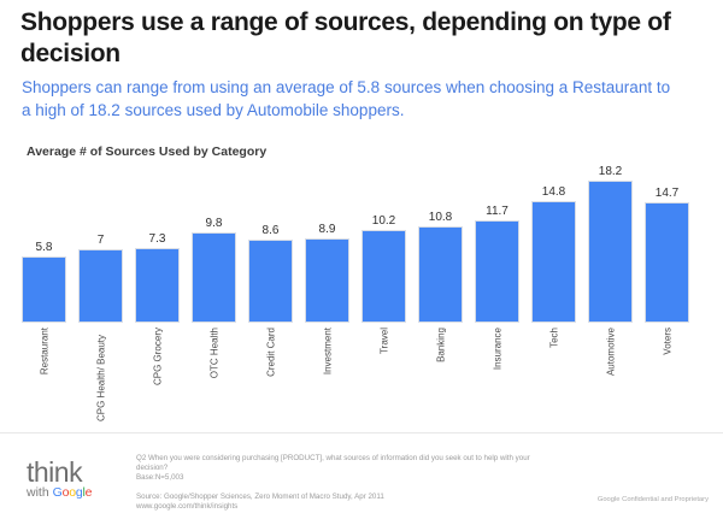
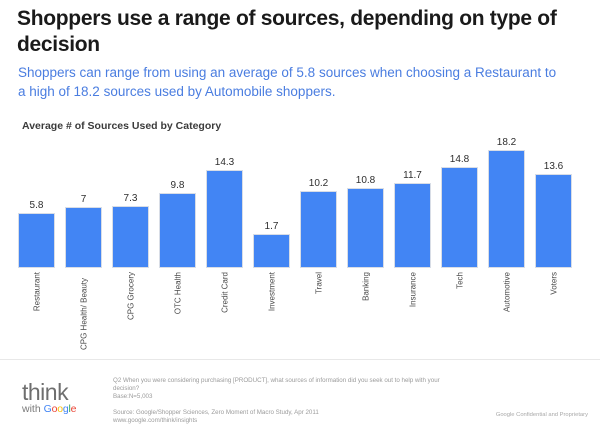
Credit Card: 8.6 -> 14.3
Investment: 8.9 -> 1.7
Voters: 14.7 -> 13.6
